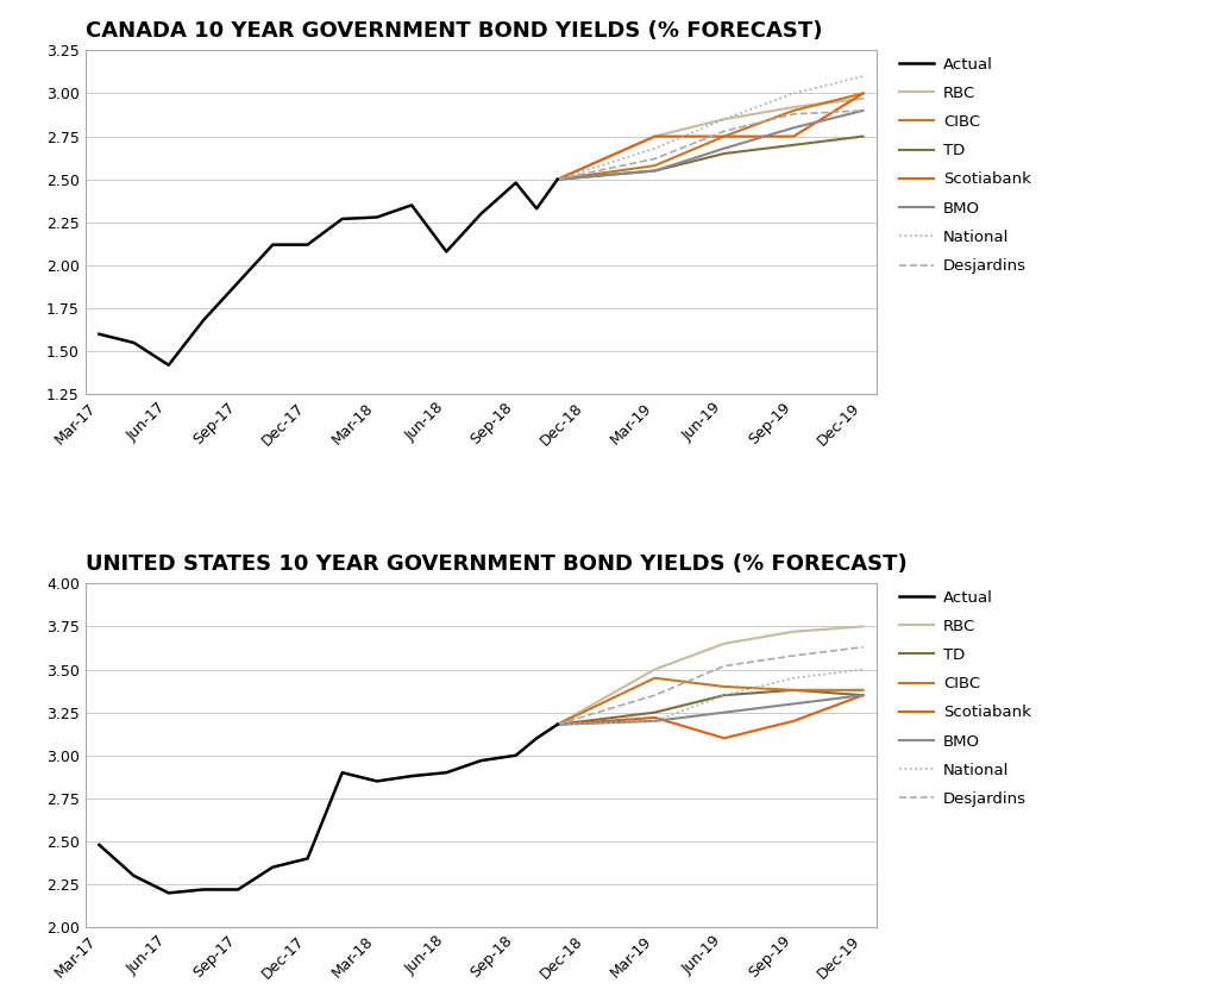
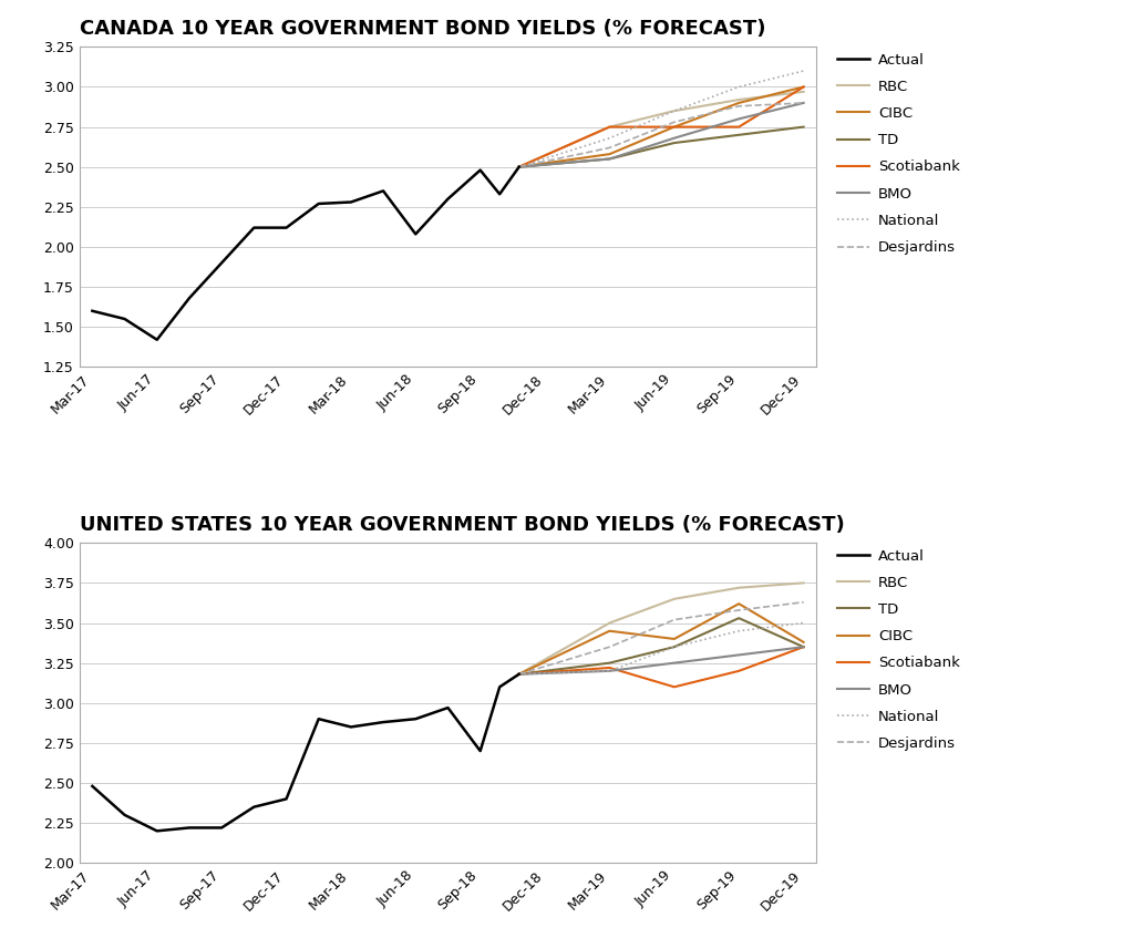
UNITED STATES 10 YEAR GOVERNMENT BOND YIELDS (% FORECAST)/Actual/Sep-18: 3.00 -> 2.70
UNITED STATES 10 YEAR GOVERNMENT BOND YIELDS (% FORECAST)/TD/Sep-19: 3.38 -> 3.53
UNITED STATES 10 YEAR GOVERNMENT BOND YIELDS (% FORECAST)/CIBC/Sep-19: 3.38 -> 3.62
